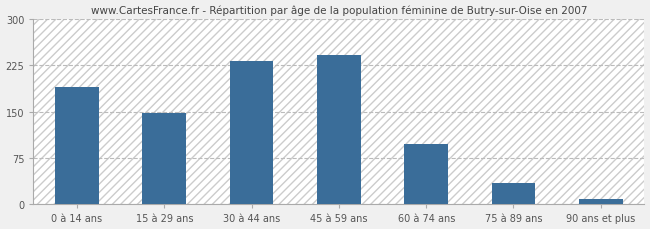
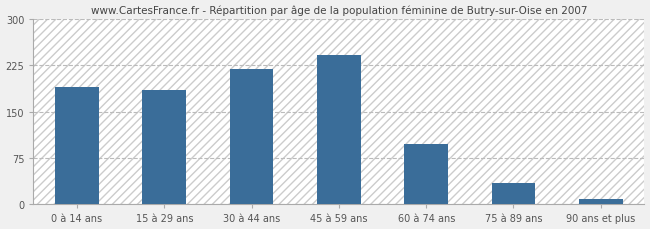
15 à 29 ans: 148 -> 184
30 à 44 ans: 232 -> 218
